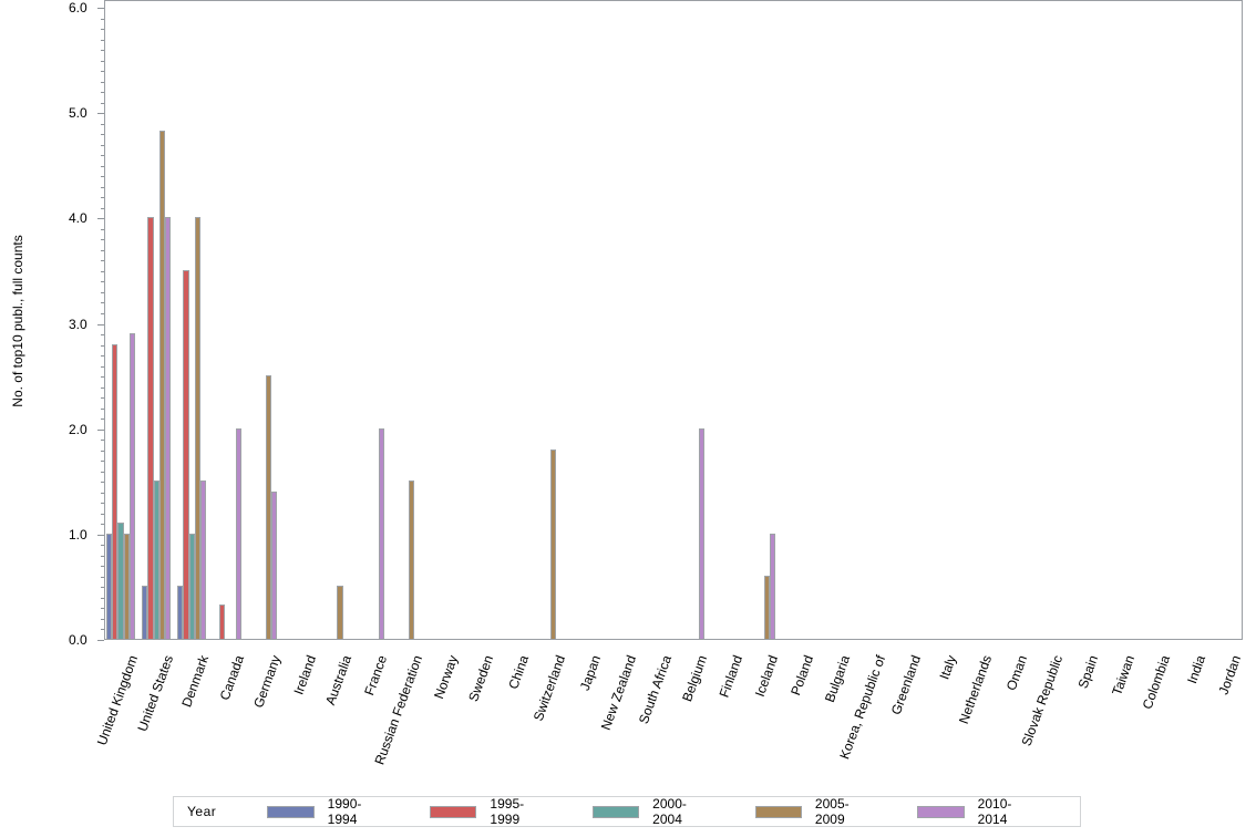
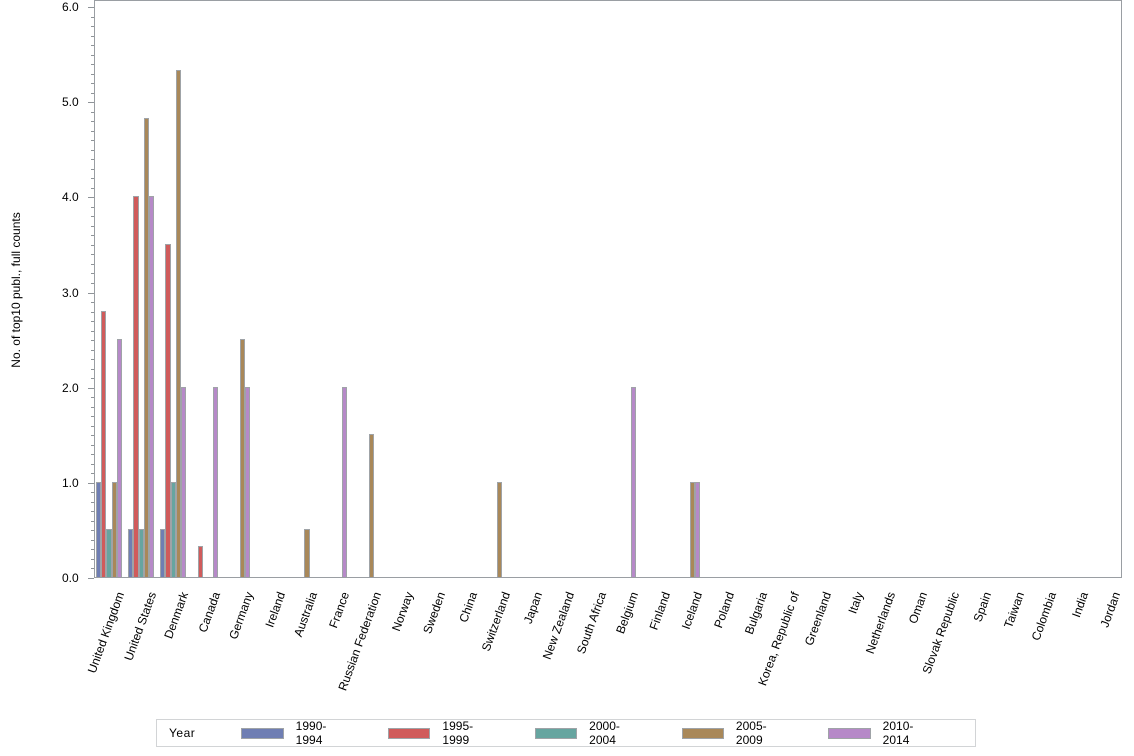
2000-2004/United Kingdom: 1.1 -> 0.5
2010-2014/United Kingdom: 2.9 -> 2.5
2000-2004/United States: 1.5 -> 0.5
2005-2009/Denmark: 4.0 -> 5.3
2010-2014/Denmark: 1.5 -> 2.0
2010-2014/Germany: 1.4 -> 2.0
2005-2009/Switzerland: 1.8 -> 1.0
2005-2009/Iceland: 0.6 -> 1.0
